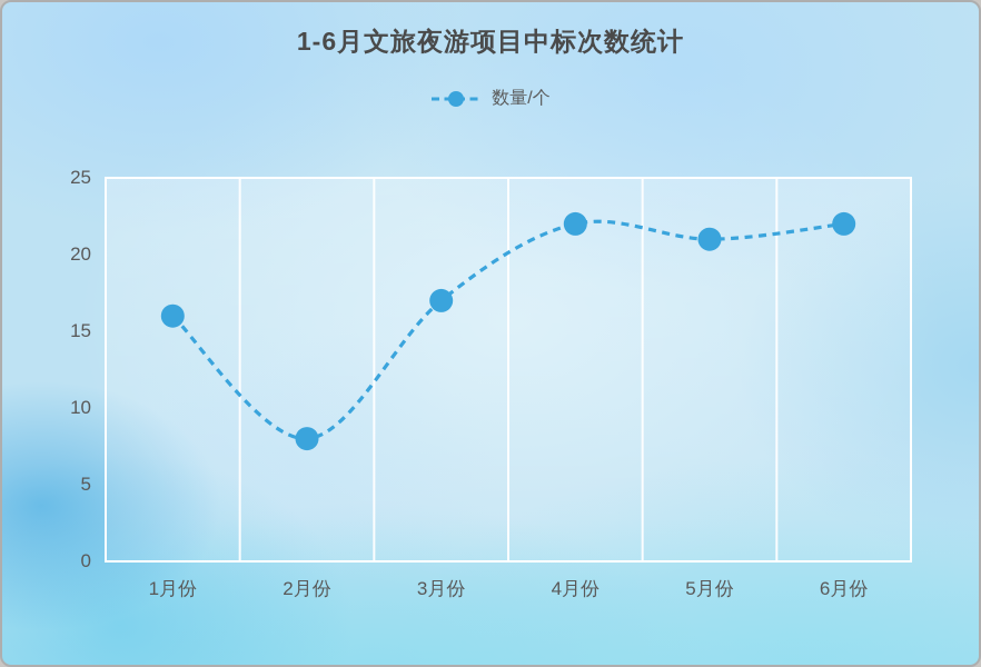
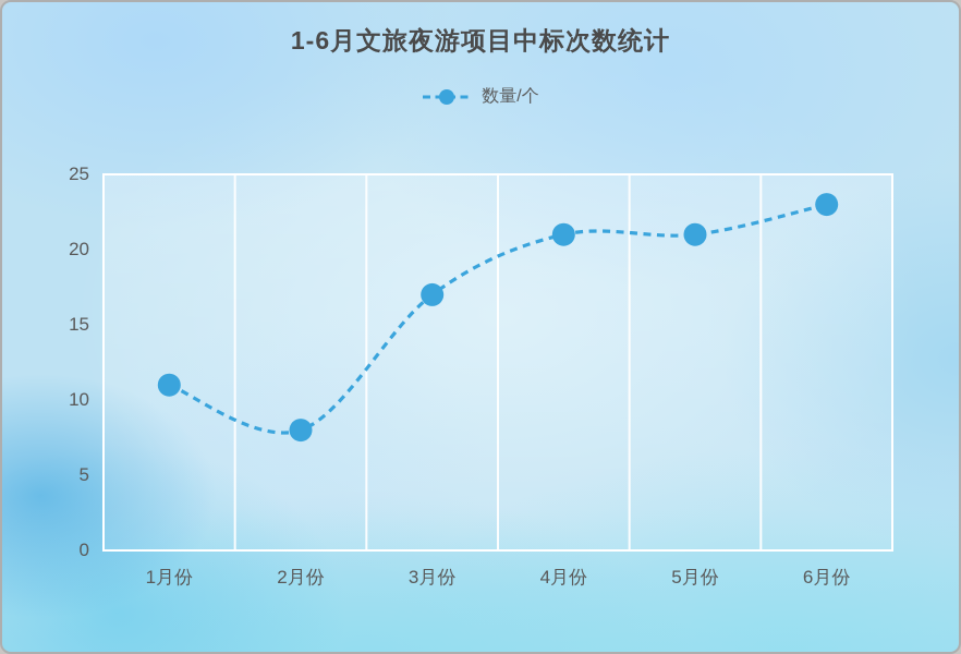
1月份: 16 -> 11
4月份: 22 -> 21
6月份: 22 -> 23
